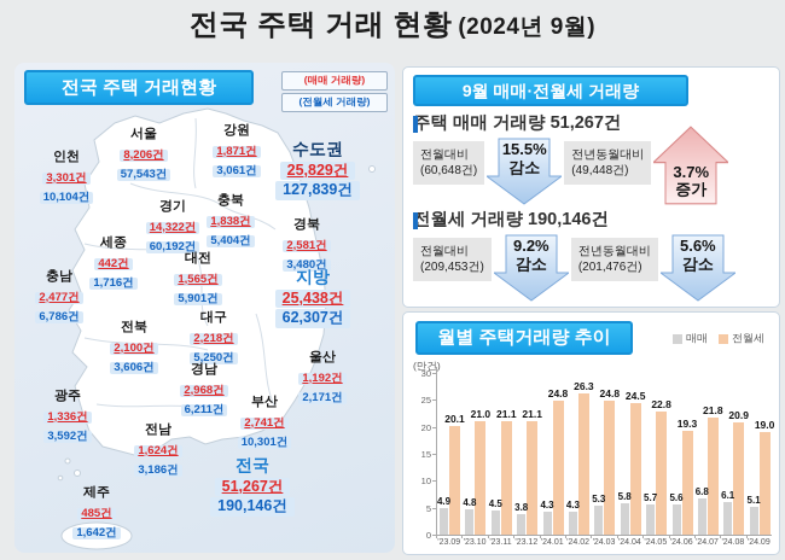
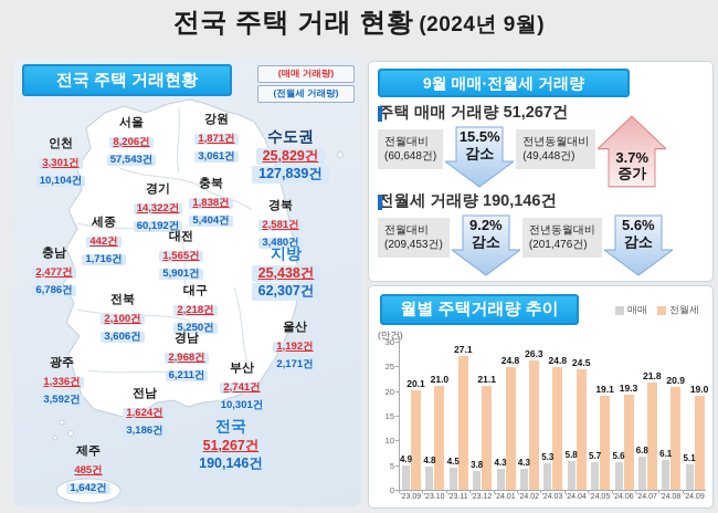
전월세/'23.11: 21.1 -> 27.1
전월세/'24.05: 22.8 -> 19.1
